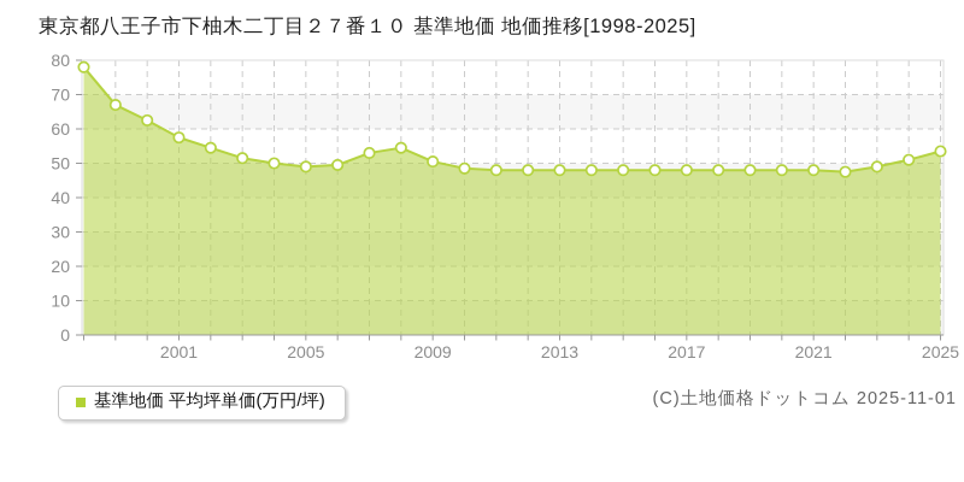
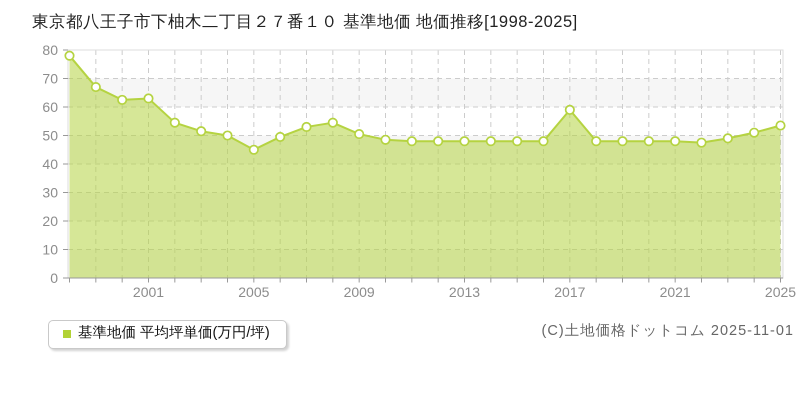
2001: 58 -> 63
2005: 49 -> 45
2017: 48 -> 59
